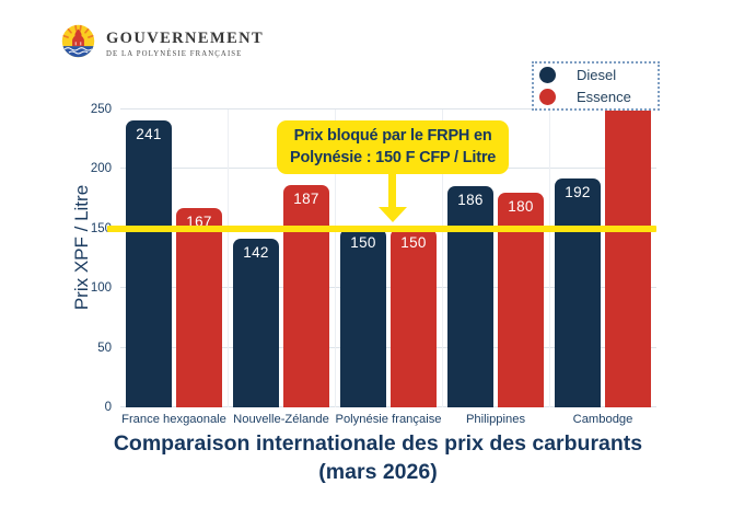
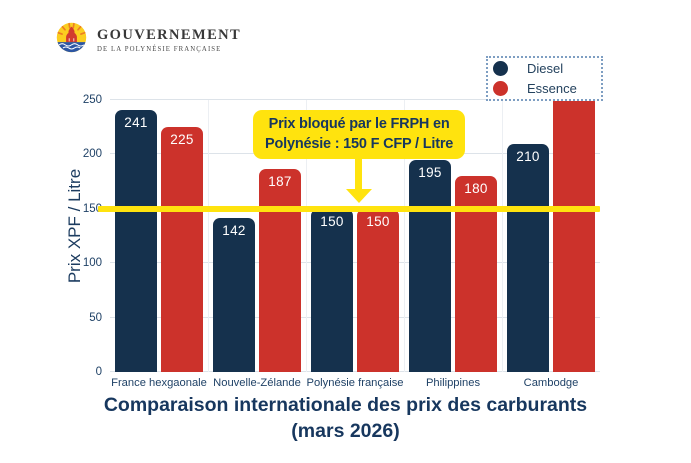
Essence/France hexgaonale: 167 -> 225
Diesel/Philippines: 186 -> 195
Diesel/Cambodge: 192 -> 210
